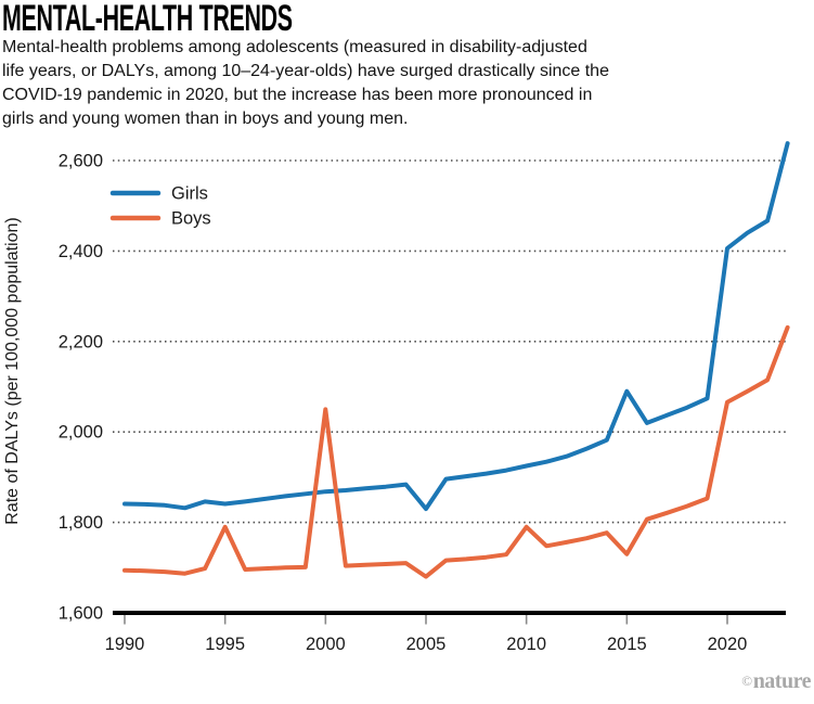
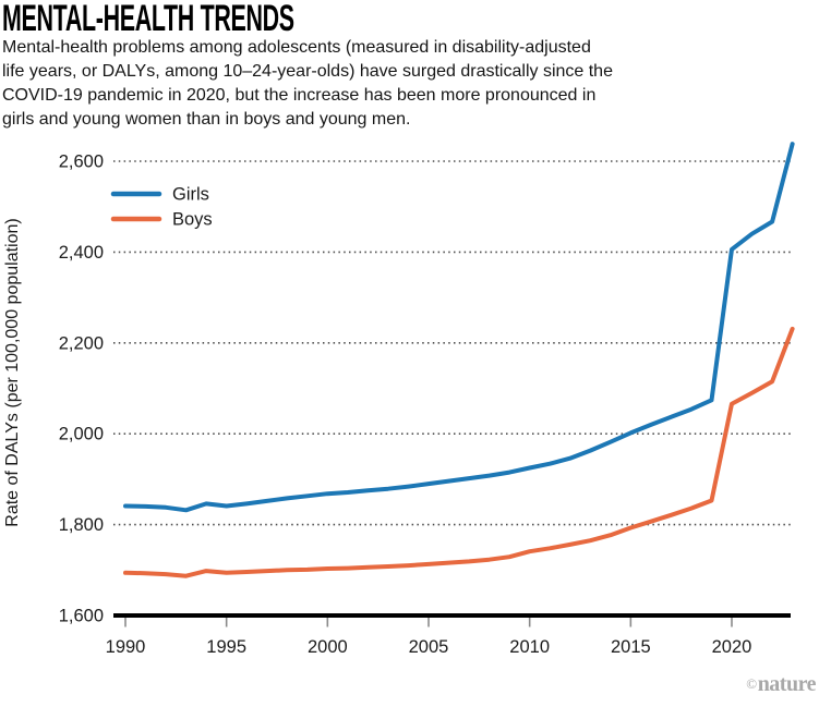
Boys/1995: 1790 -> 1690
Boys/2000: 2050 -> 1700
Girls/2005: 1830 -> 1890
Boys/2005: 1680 -> 1710
Boys/2010: 1790 -> 1740
Girls/2015: 2090 -> 2000
Boys/2015: 1730 -> 1790
